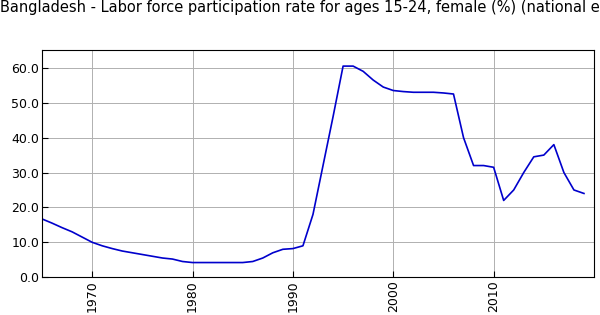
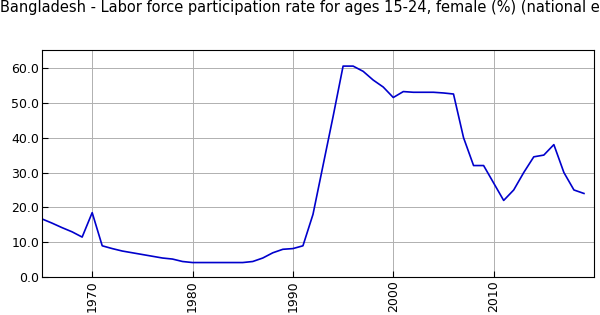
1970: 10.0 -> 18.5
2000: 53.5 -> 51.5
2010: 31.5 -> 27.0
